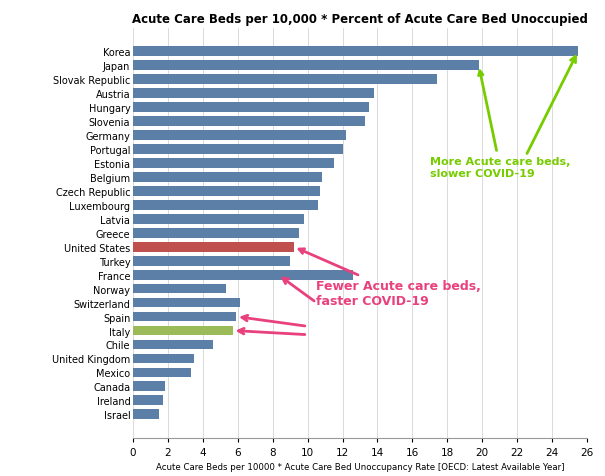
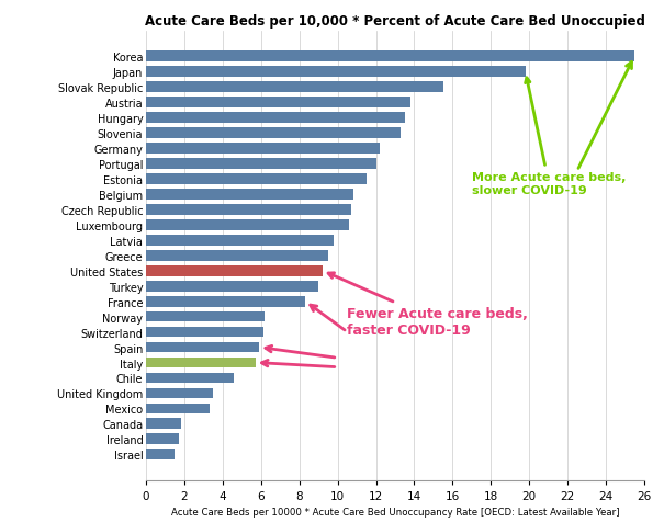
Slovak Republic: 17.4 -> 15.5
France: 12.6 -> 8.3
Norway: 5.3 -> 6.2
